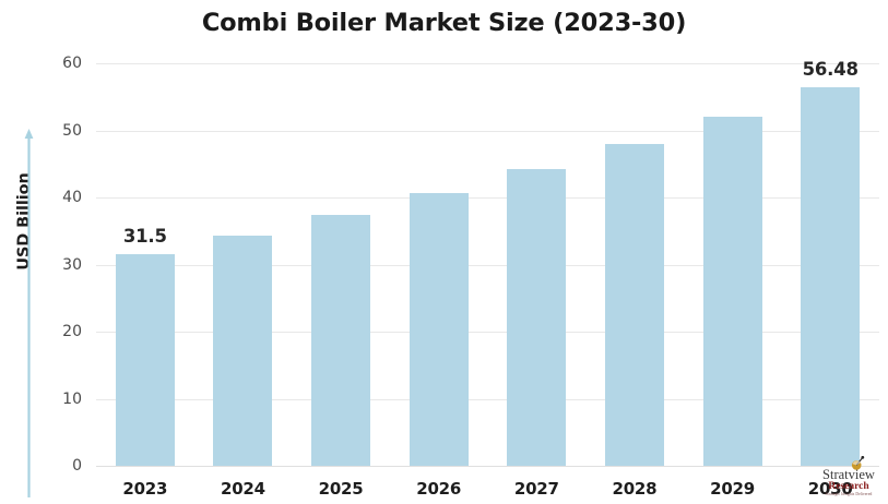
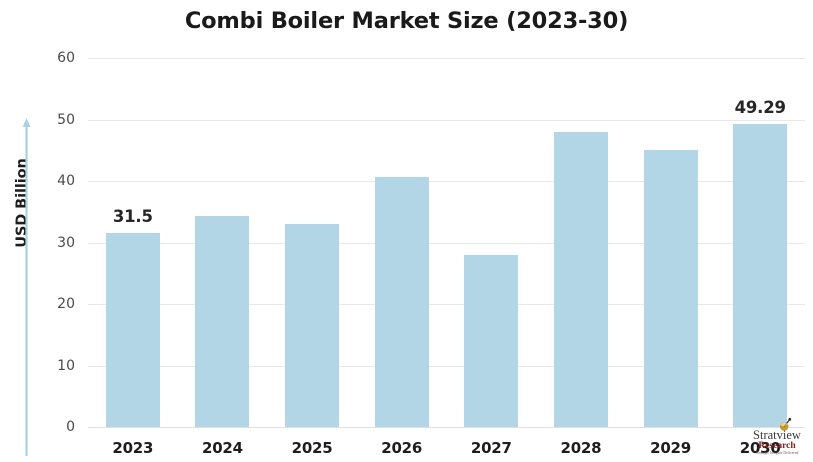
2025: 37 -> 33
2027: 44 -> 28
2029: 52 -> 45
2030: 56.48 -> 49.29
